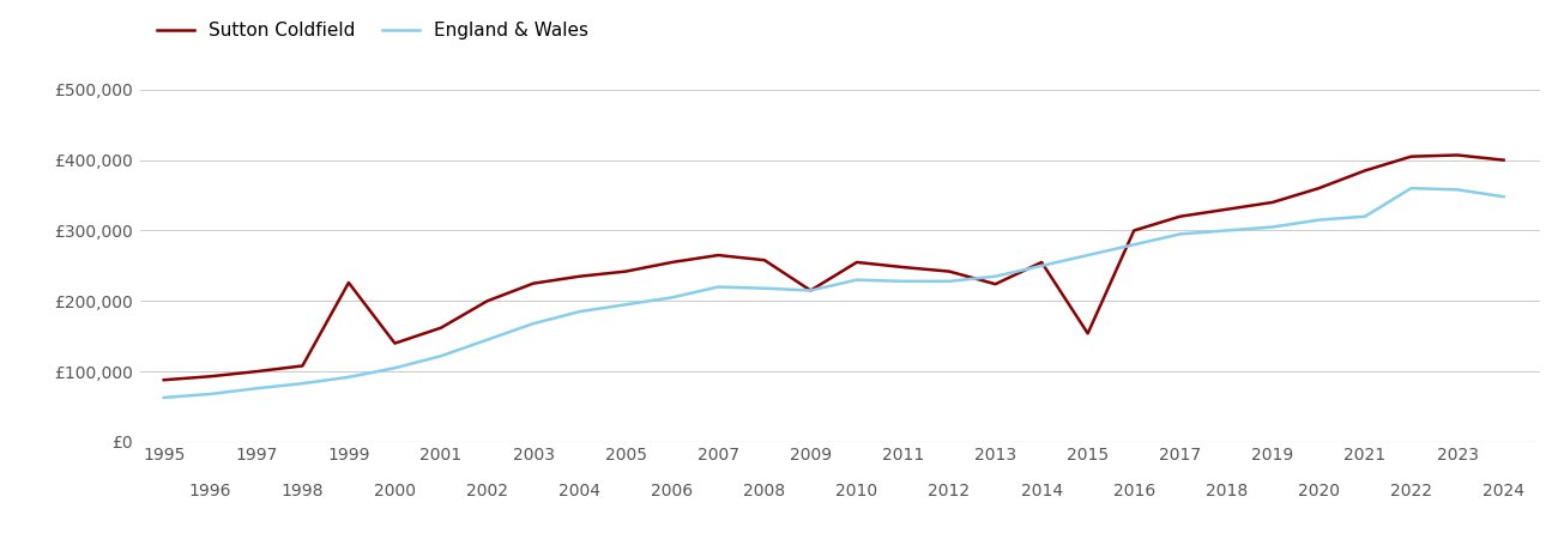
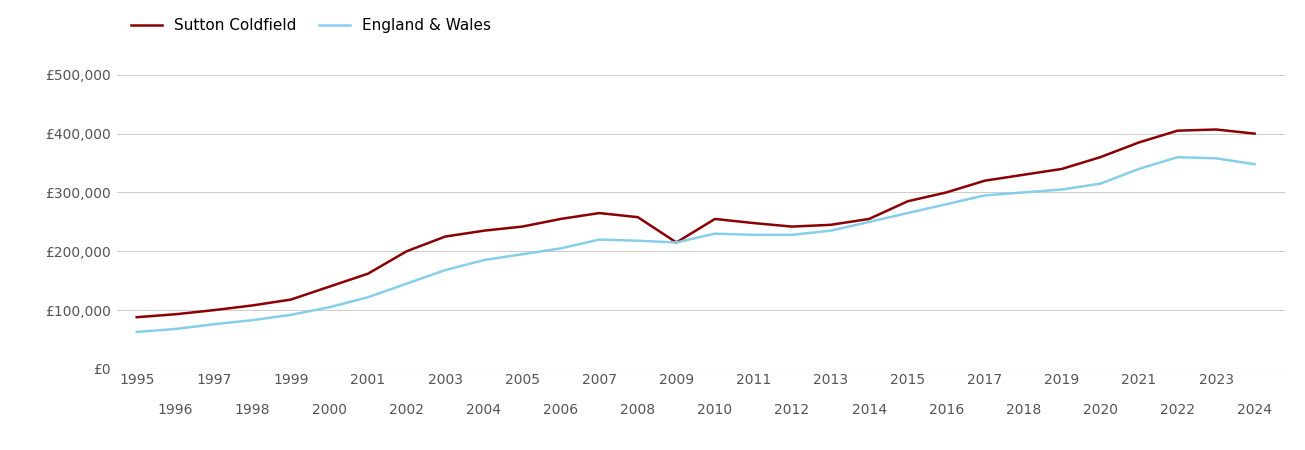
Sutton Coldfield/1999: £226,000 -> £118,000
Sutton Coldfield/2013: £224,000 -> £245,000
Sutton Coldfield/2015: £154,000 -> £285,000
England & Wales/2021: £320,000 -> £340,000
